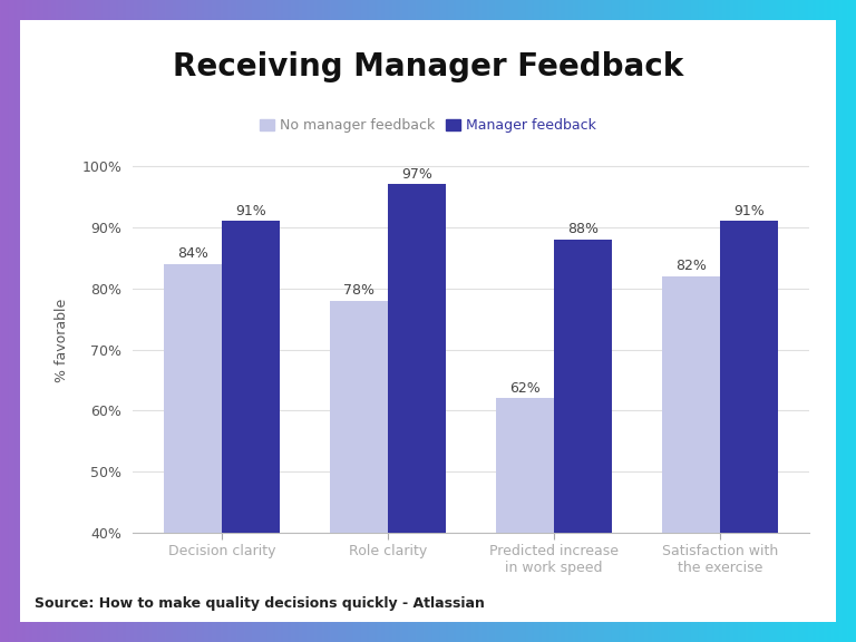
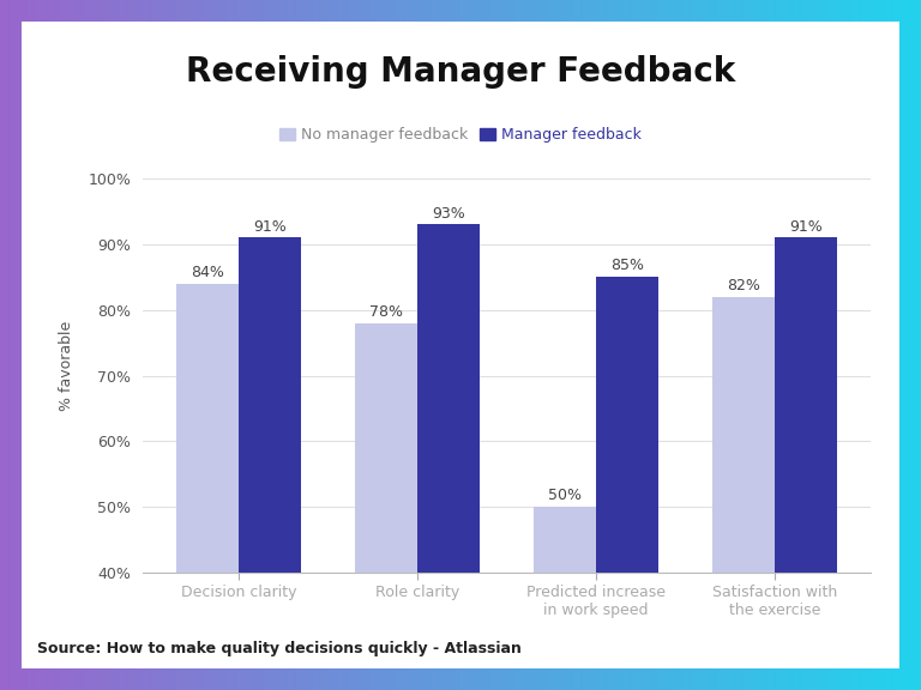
Manager feedback/Role clarity: 97% -> 93%
No manager feedback/Predicted increase in work speed: 62% -> 50%
Manager feedback/Predicted increase in work speed: 88% -> 85%
